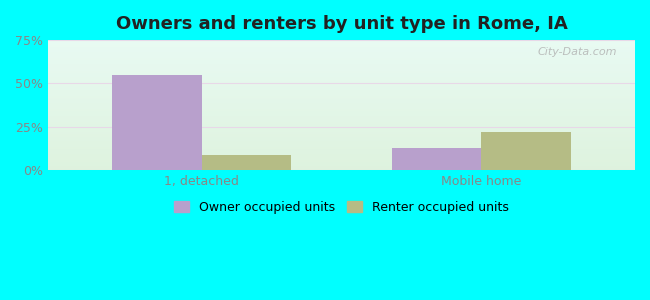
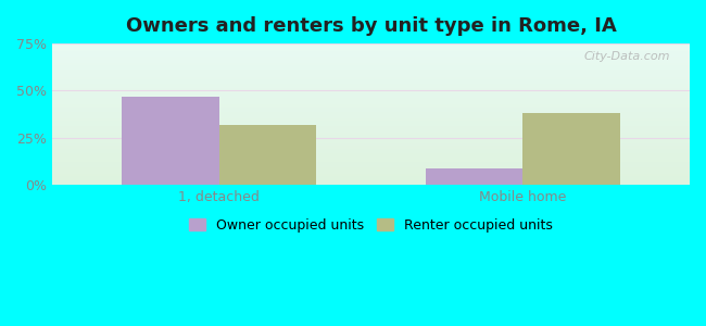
Owner occupied units/1, detached: 55% -> 47%
Renter occupied units/1, detached: 9% -> 32%
Owner occupied units/Mobile home: 13% -> 9%
Renter occupied units/Mobile home: 22% -> 38%
